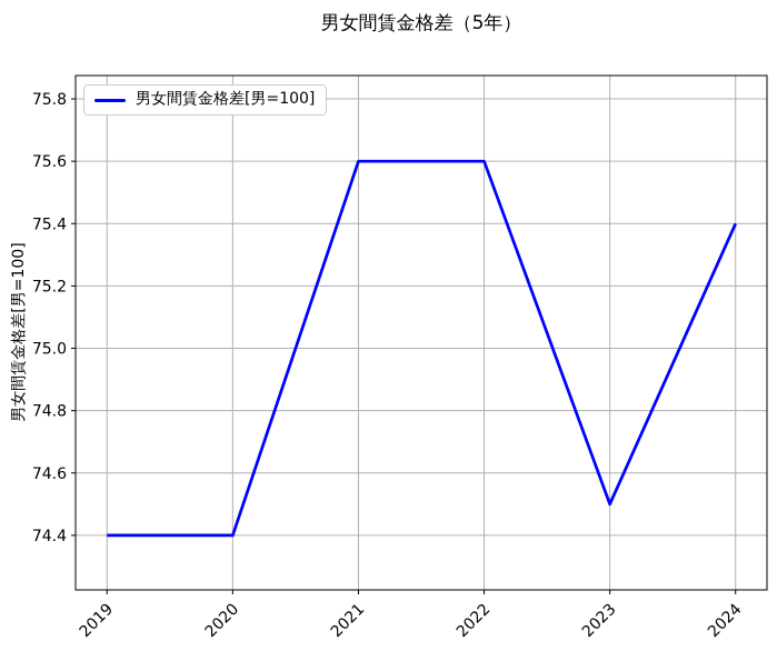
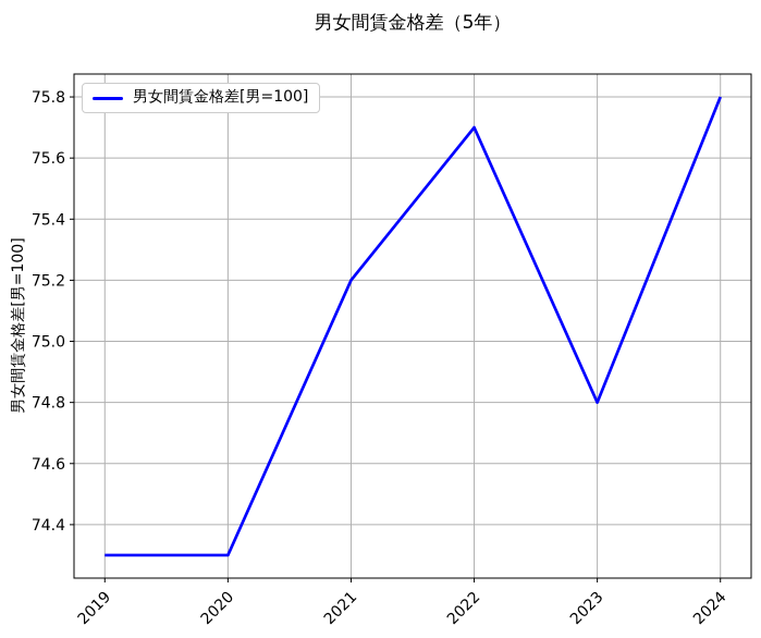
2019: 74.4 -> 74.3
2020: 74.4 -> 74.3
2021: 75.6 -> 75.2
2022: 75.6 -> 75.7
2023: 74.5 -> 74.8
2024: 75.4 -> 75.8
